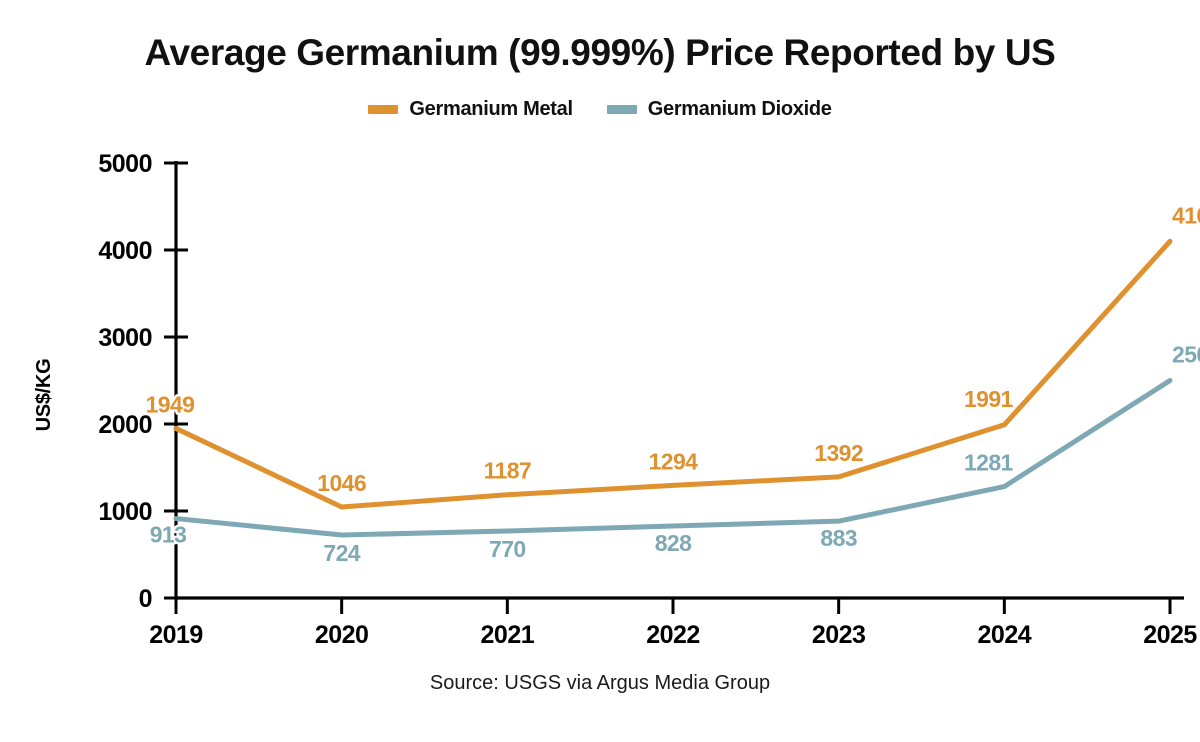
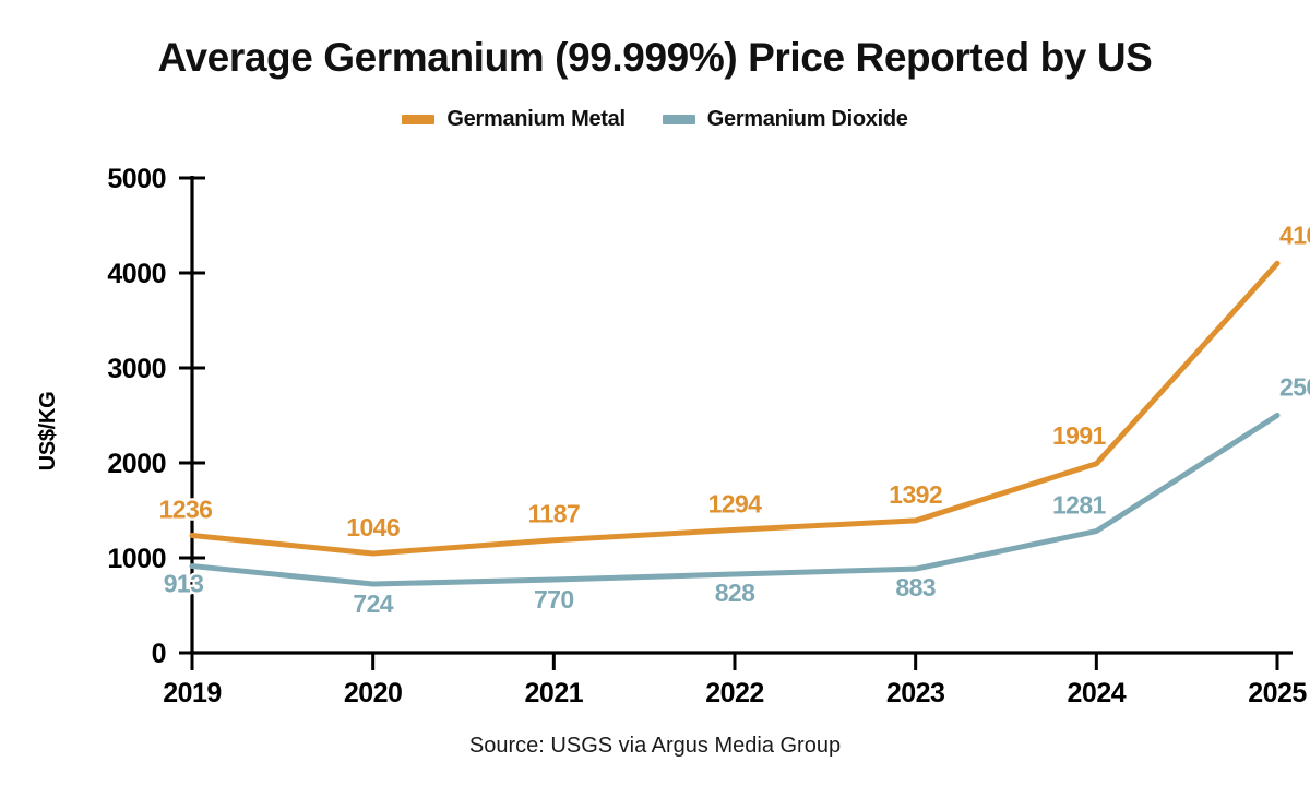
Germanium Metal/2019: 1949 -> 1236
